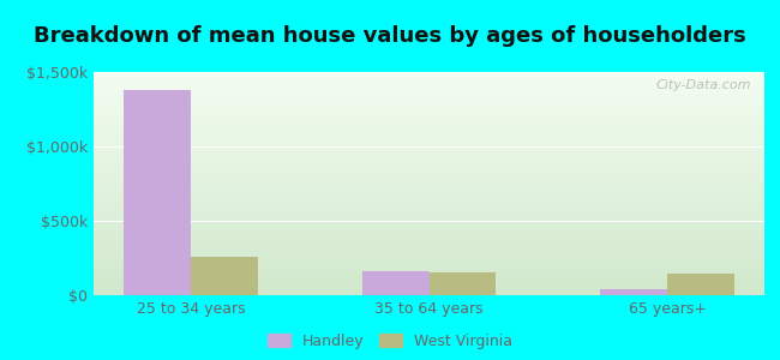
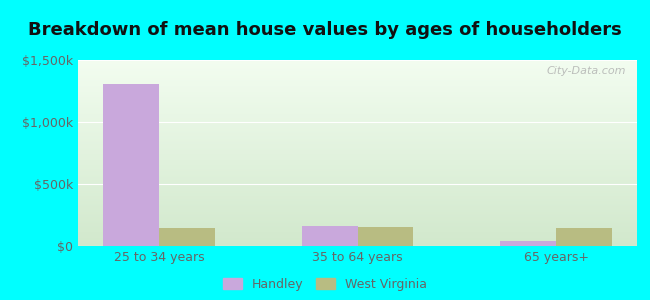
Handley/25 to 34 years: $1,380k -> $1,310k
West Virginia/25 to 34 years: $260k -> $150k
